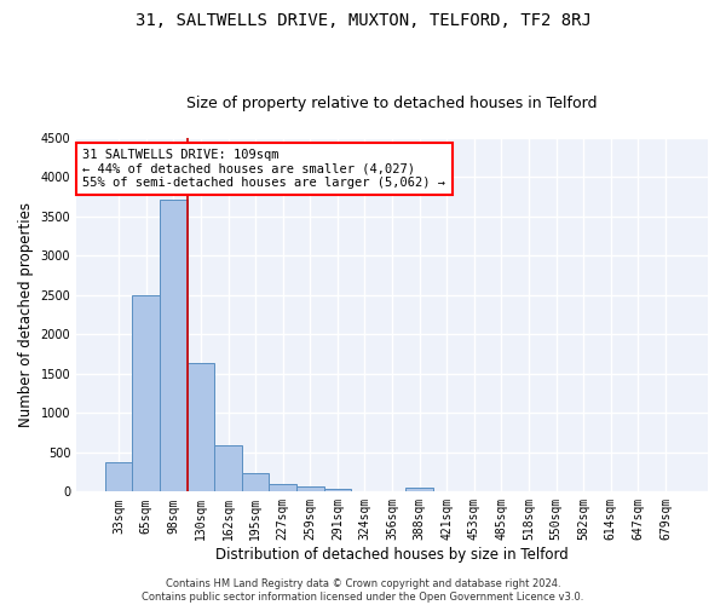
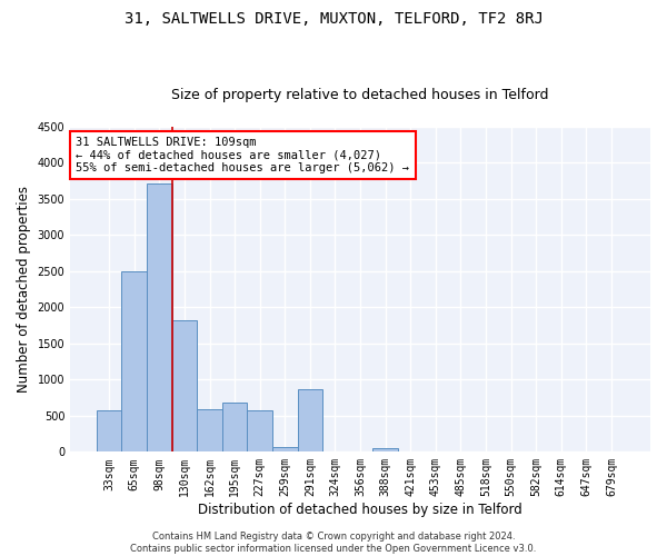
33sqm: 370 -> 580
130sqm: 1630 -> 1820
195sqm: 230 -> 680
227sqm: 100 -> 580
291sqm: 40 -> 860
